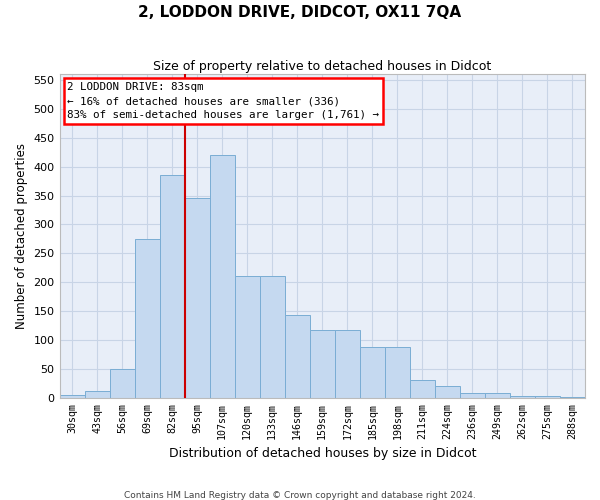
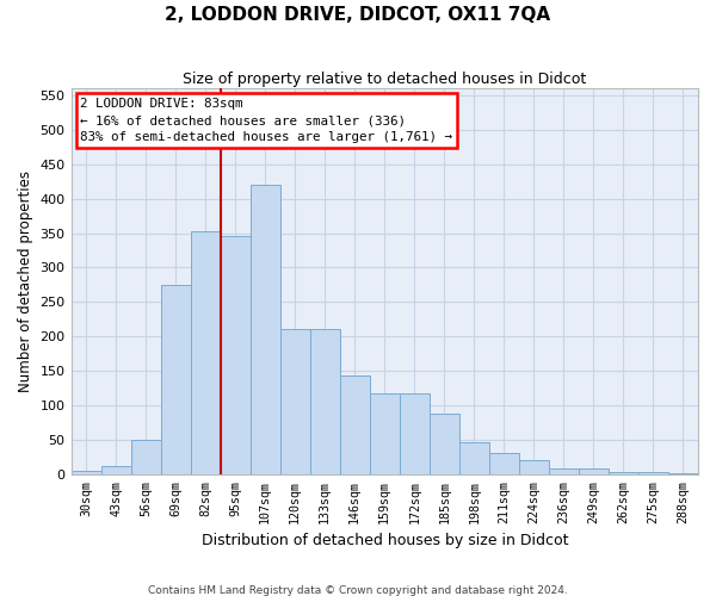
82sqm: 385 -> 352
198sqm: 88 -> 46
